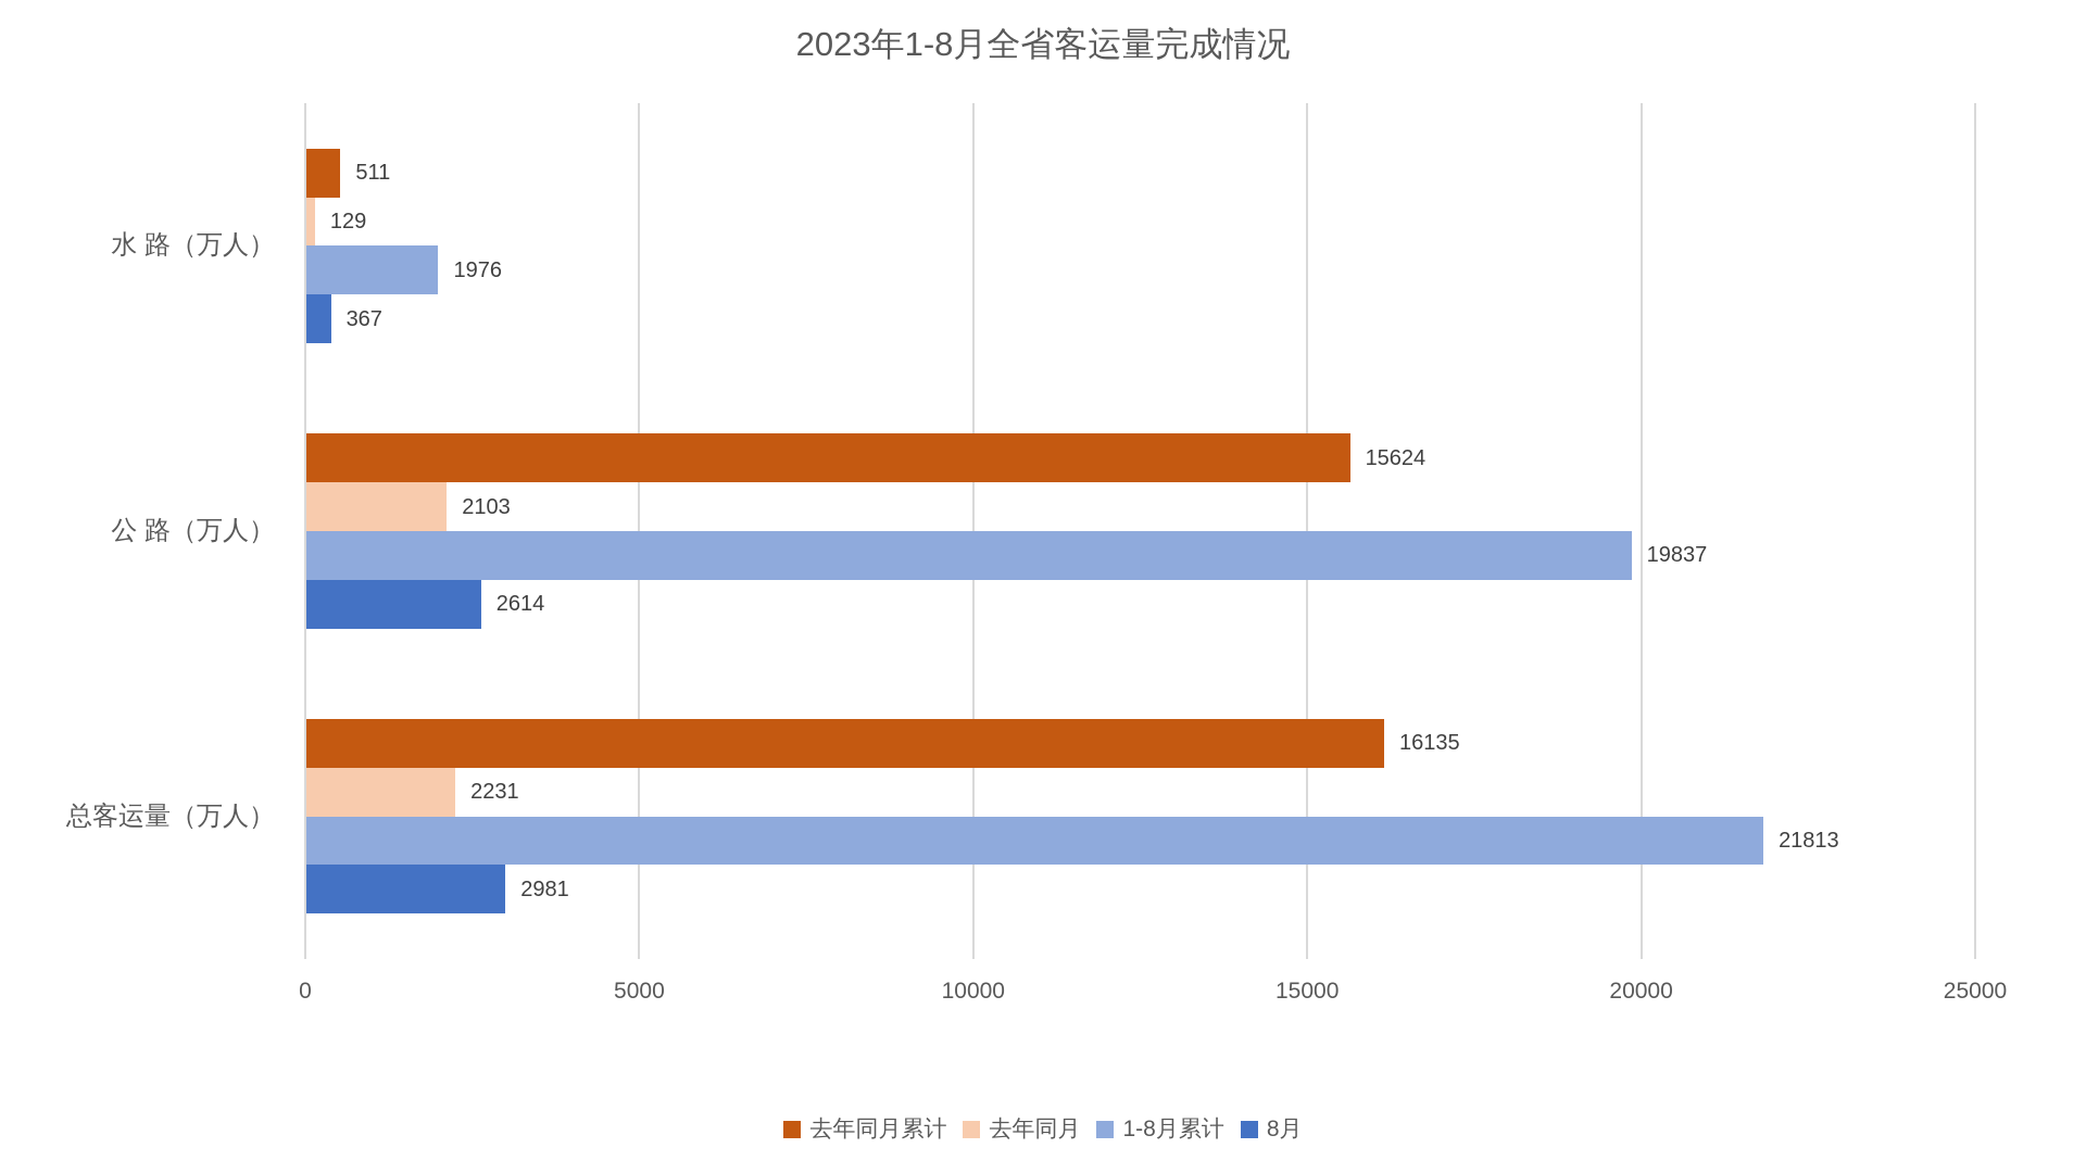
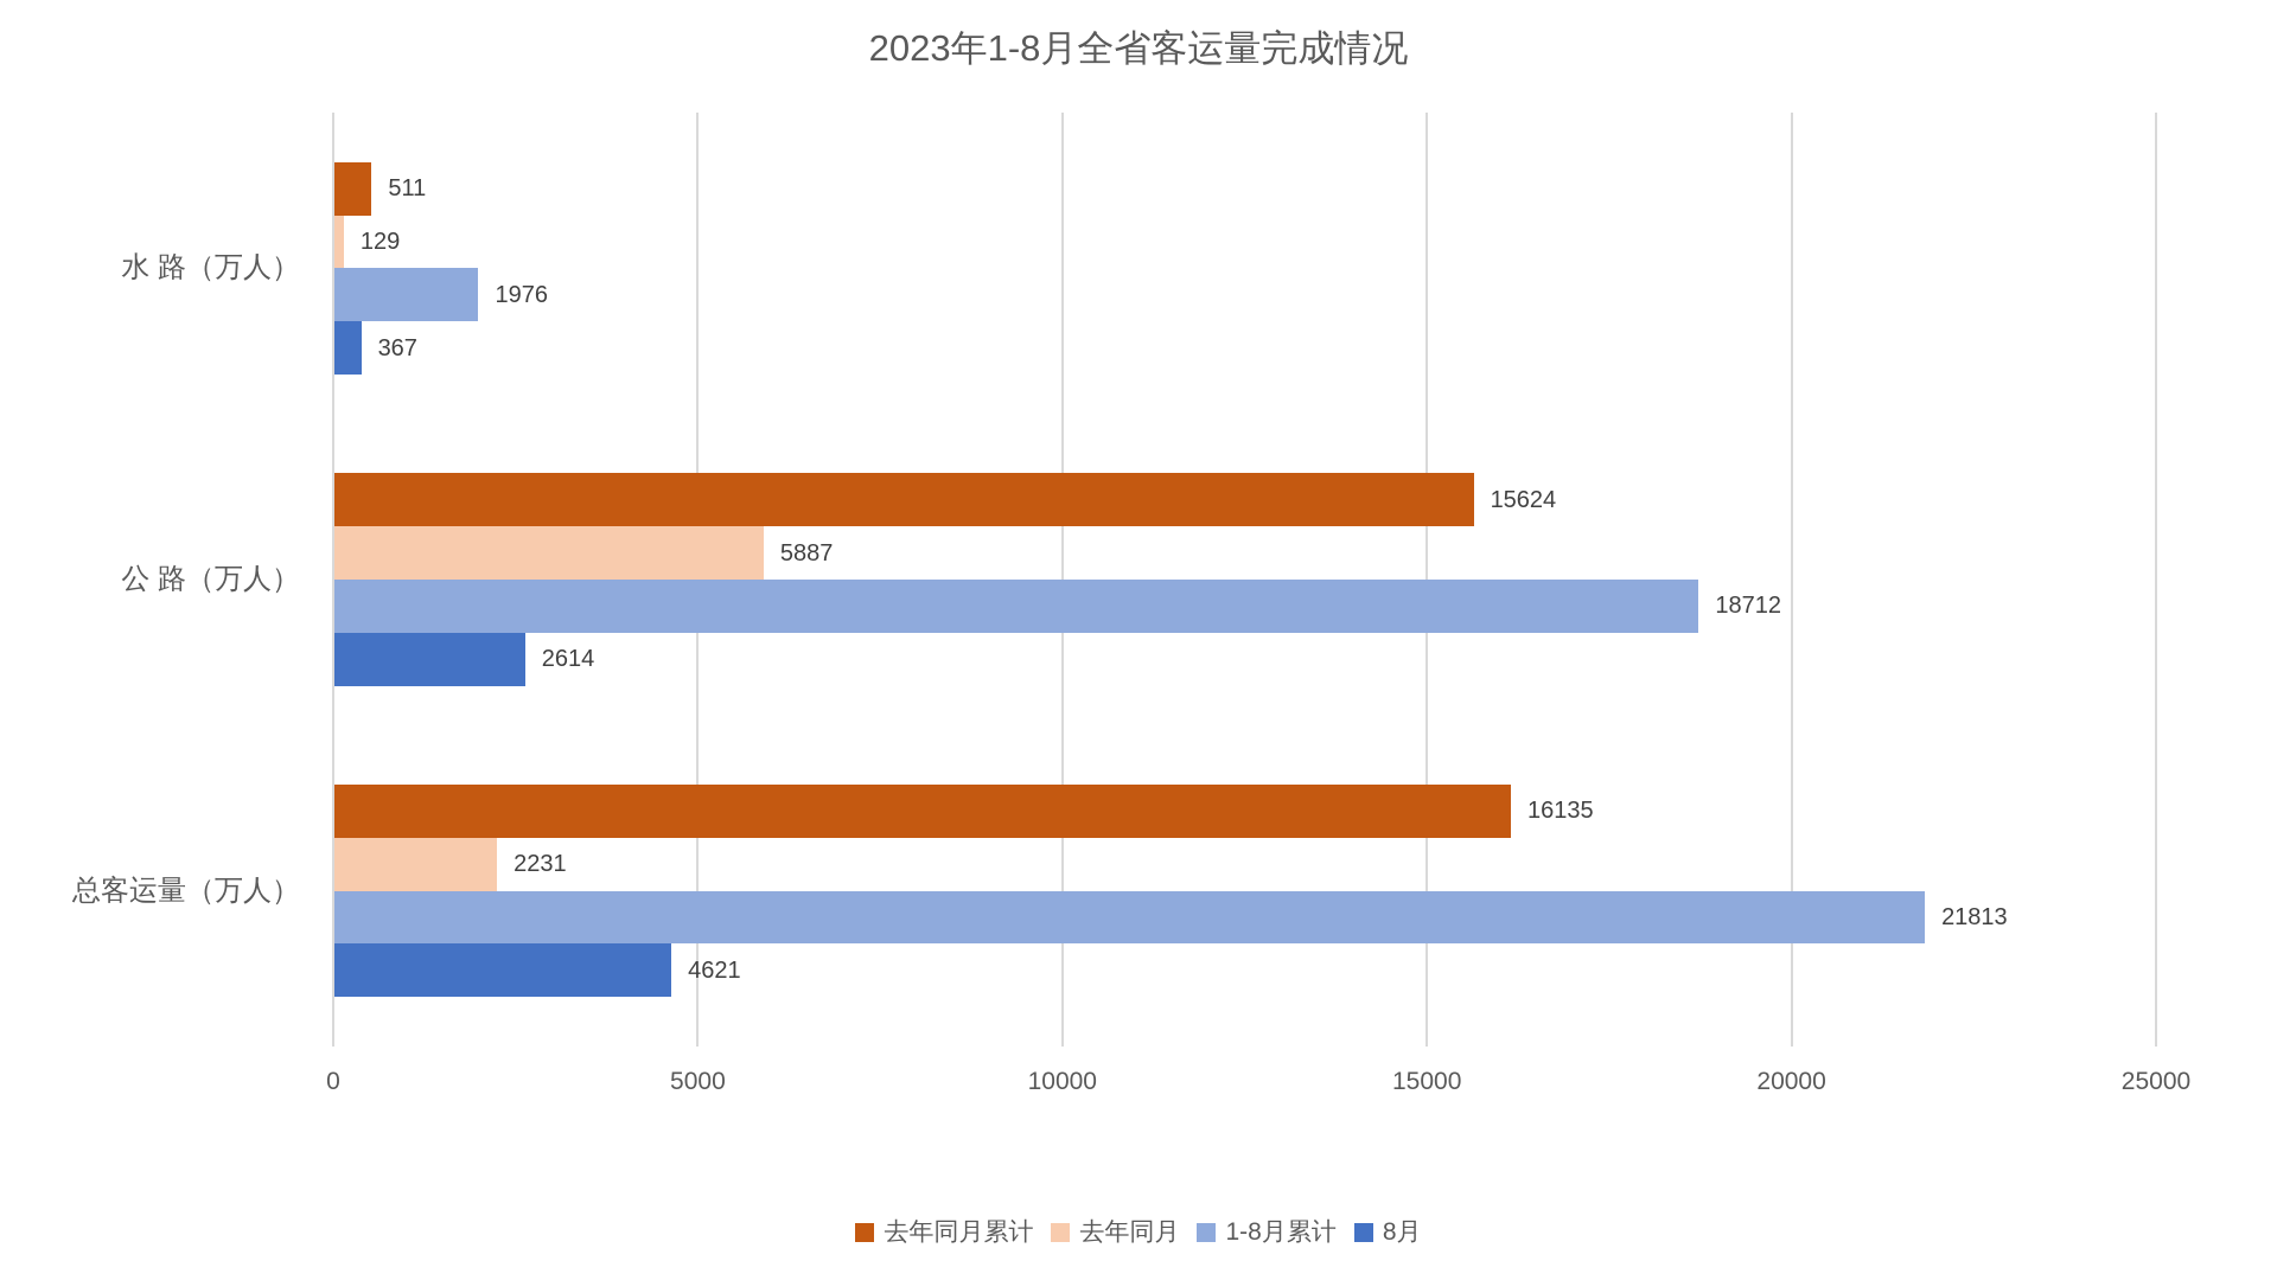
去年同月/公 路（万人）: 2103 -> 5887
1-8月累计/公 路（万人）: 19837 -> 18712
8月/总客运量（万人）: 2981 -> 4621
